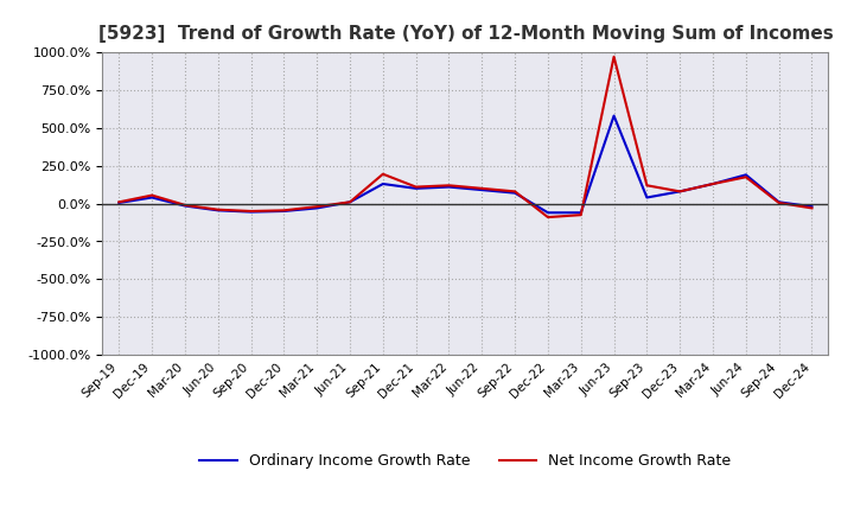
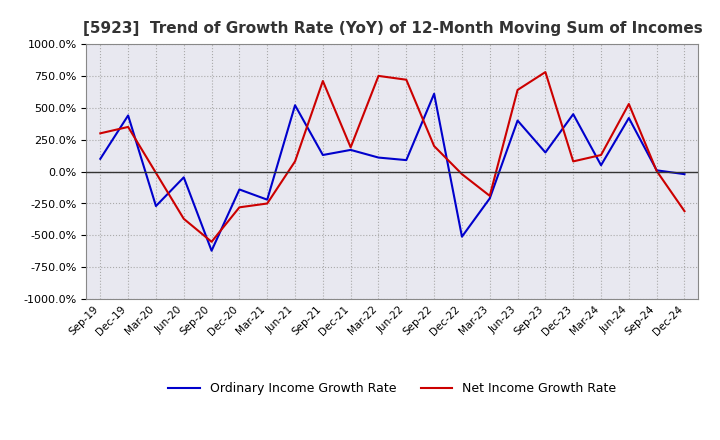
Ordinary Income Growth Rate/Sep-19: 0% -> 100%
Net Income Growth Rate/Sep-19: 10% -> 300%
Ordinary Income Growth Rate/Dec-19: 40% -> 440%
Net Income Growth Rate/Dec-19: 60% -> 350%
Ordinary Income Growth Rate/Mar-20: -20% -> -270%
Net Income Growth Rate/Jun-20: -40% -> -370%
Ordinary Income Growth Rate/Sep-20: -60% -> -620%
Net Income Growth Rate/Sep-20: -50% -> -550%
Ordinary Income Growth Rate/Dec-20: -50% -> -140%
Net Income Growth Rate/Dec-20: -40% -> -280%
Ordinary Income Growth Rate/Mar-21: -30% -> -220%
Net Income Growth Rate/Mar-21: -20% -> -250%
Ordinary Income Growth Rate/Jun-21: 10% -> 520%
Net Income Growth Rate/Jun-21: 10% -> 80%
Net Income Growth Rate/Sep-21: 200% -> 710%
Ordinary Income Growth Rate/Dec-21: 100% -> 170%
Net Income Growth Rate/Dec-21: 110% -> 190%
Net Income Growth Rate/Mar-22: 120% -> 750%
Net Income Growth Rate/Jun-22: 100% -> 720%
Ordinary Income Growth Rate/Sep-22: 70% -> 610%
Net Income Growth Rate/Sep-22: 80% -> 200%
Ordinary Income Growth Rate/Dec-22: -60% -> -510%
Net Income Growth Rate/Dec-22: -90% -> -20%
Ordinary Income Growth Rate/Mar-23: -60% -> -210%
Net Income Growth Rate/Mar-23: -80% -> -190%
Ordinary Income Growth Rate/Jun-23: 580% -> 400%
Net Income Growth Rate/Jun-23: 970% -> 640%
Ordinary Income Growth Rate/Sep-23: 40% -> 150%
Net Income Growth Rate/Sep-23: 120% -> 780%
Ordinary Income Growth Rate/Dec-23: 80% -> 450%
Ordinary Income Growth Rate/Mar-24: 130% -> 50%
Ordinary Income Growth Rate/Jun-24: 190% -> 420%
Net Income Growth Rate/Jun-24: 180% -> 530%
Net Income Growth Rate/Dec-24: -30% -> -310%
